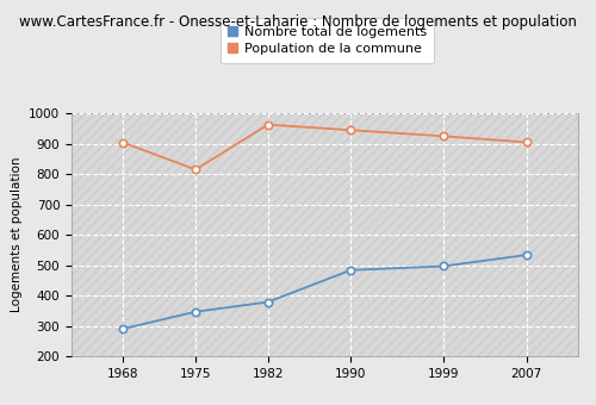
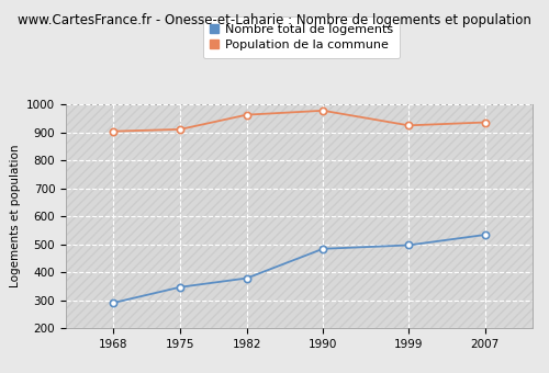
Population de la commune/1975: 815 -> 911
Population de la commune/1990: 945 -> 978
Population de la commune/2007: 905 -> 936
